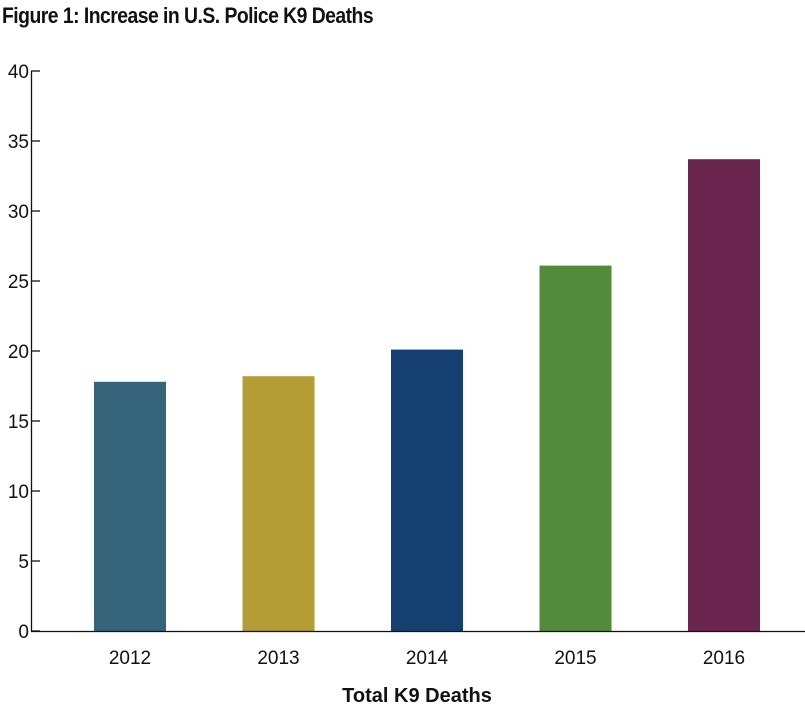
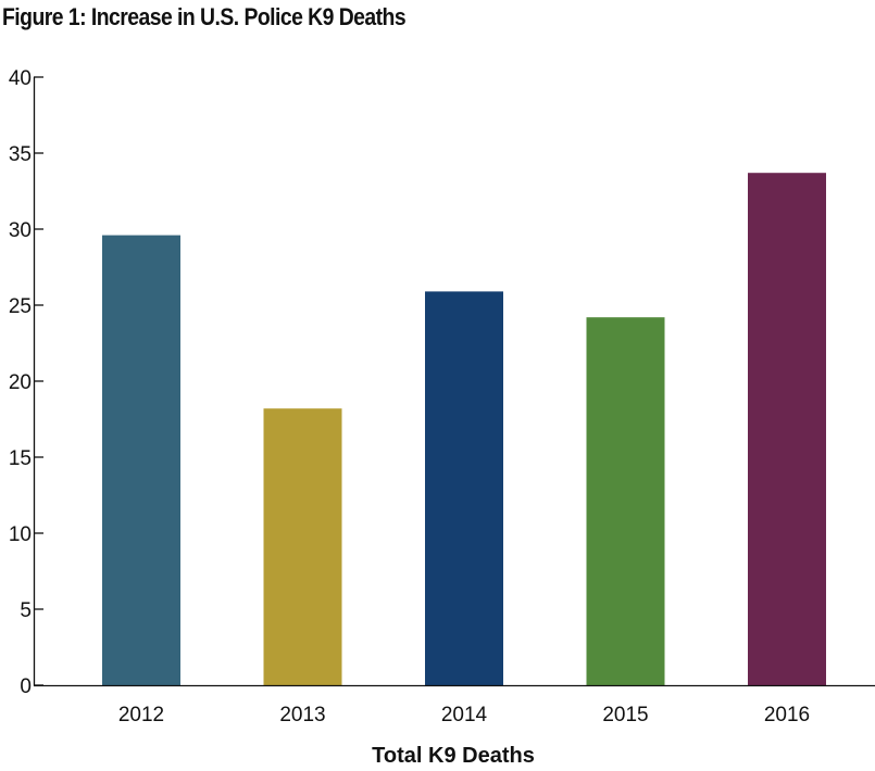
2012: 17.8 -> 29.6
2014: 20.1 -> 25.9
2015: 26.1 -> 24.2
